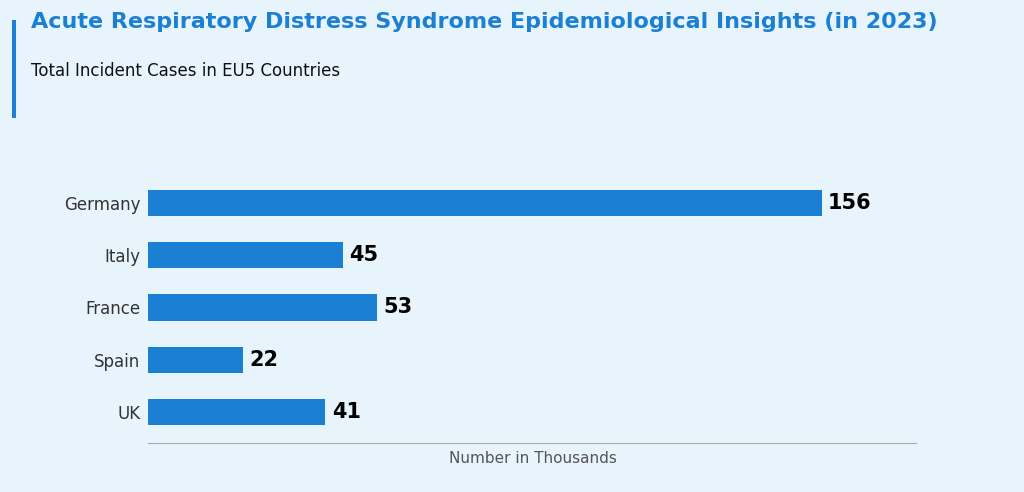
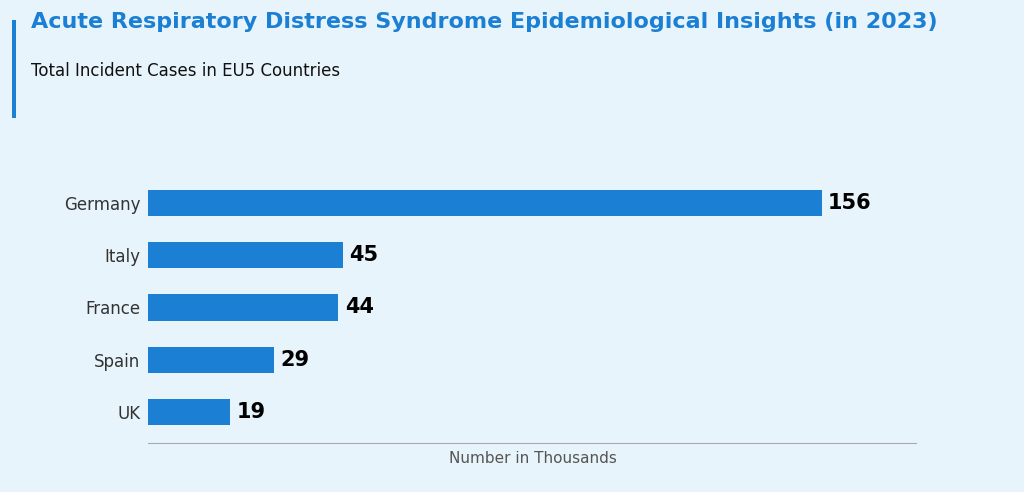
France: 53 -> 44
Spain: 22 -> 29
UK: 41 -> 19
